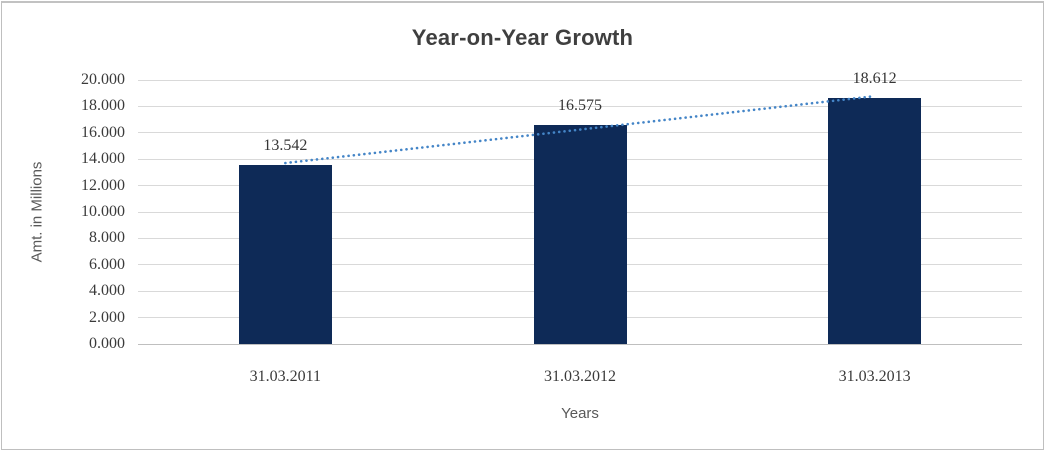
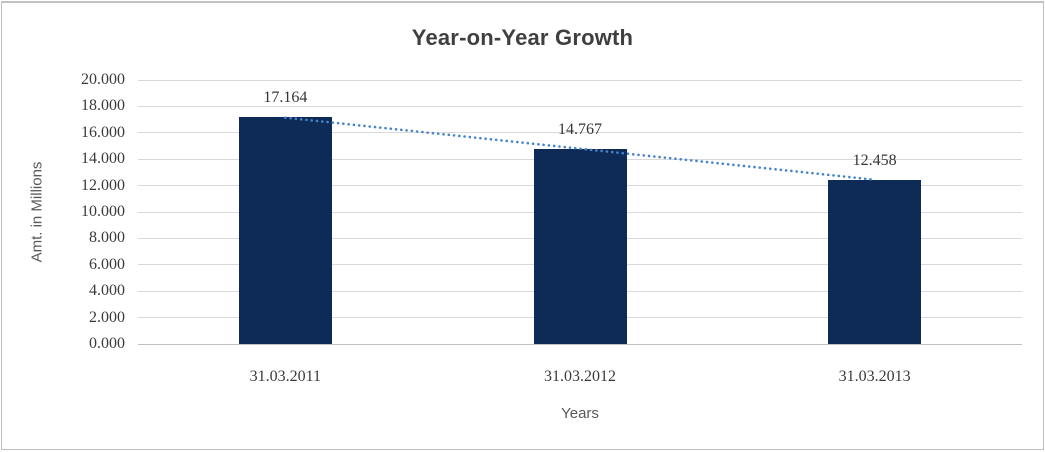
31.03.2011: 13.542 -> 17.164
31.03.2012: 16.575 -> 14.767
31.03.2013: 18.612 -> 12.458
